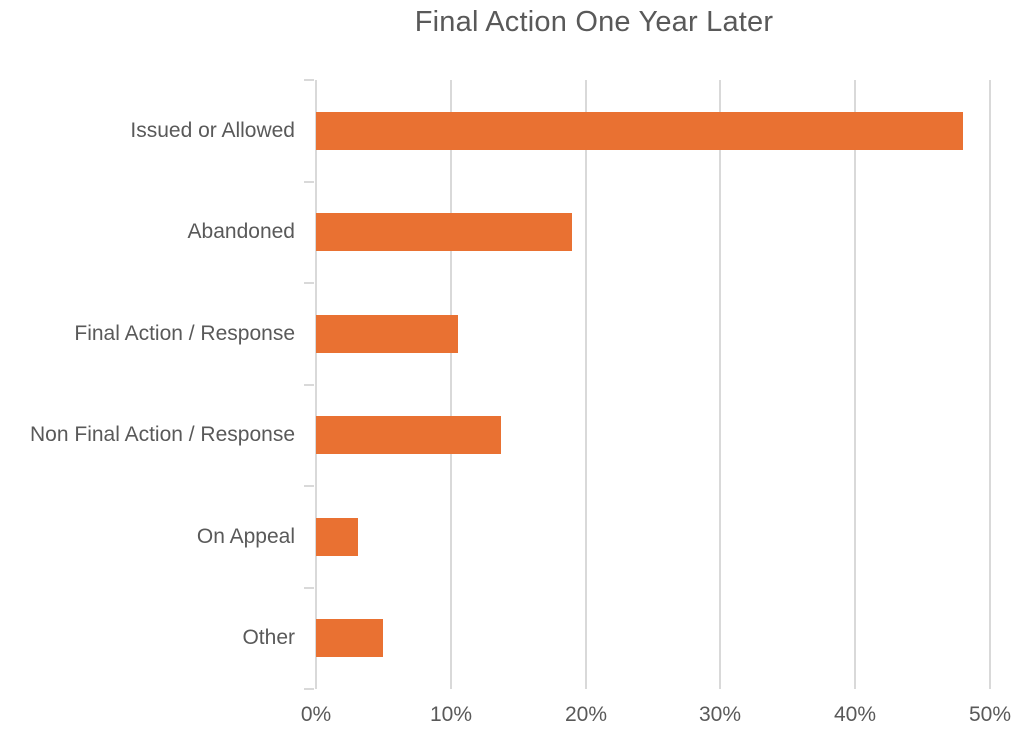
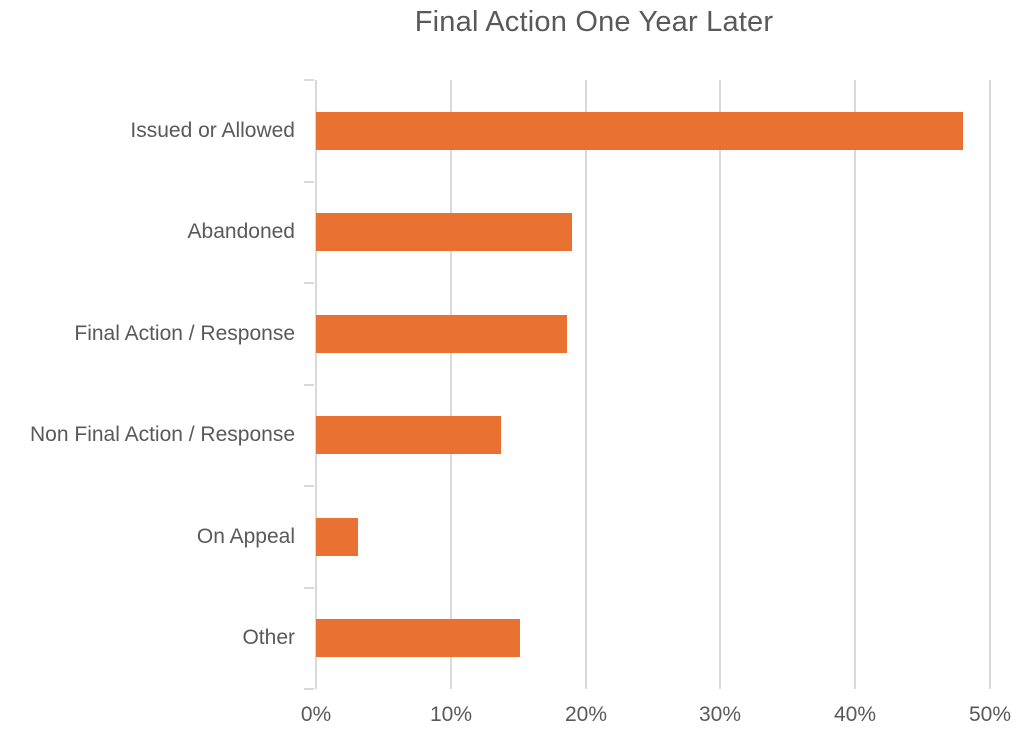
Final Action / Response: 10.5% -> 18.6%
Other: 5.0% -> 15.1%
